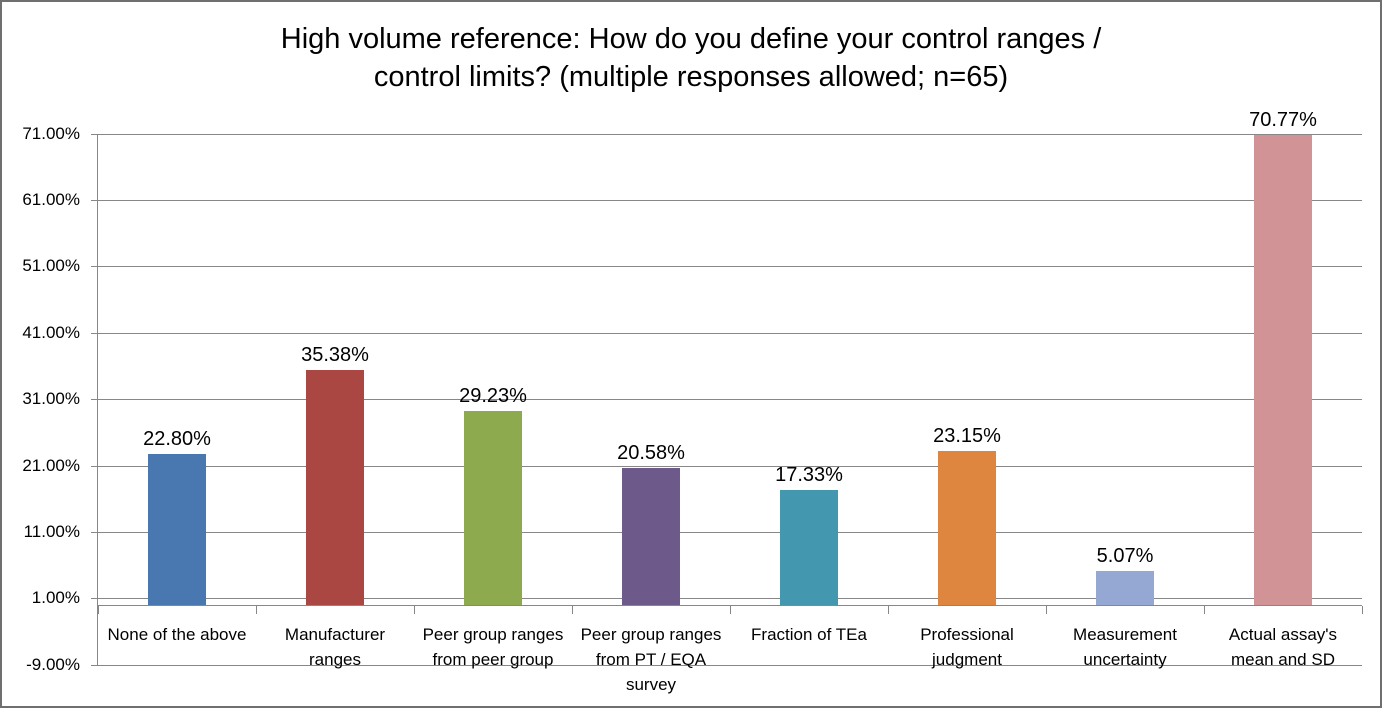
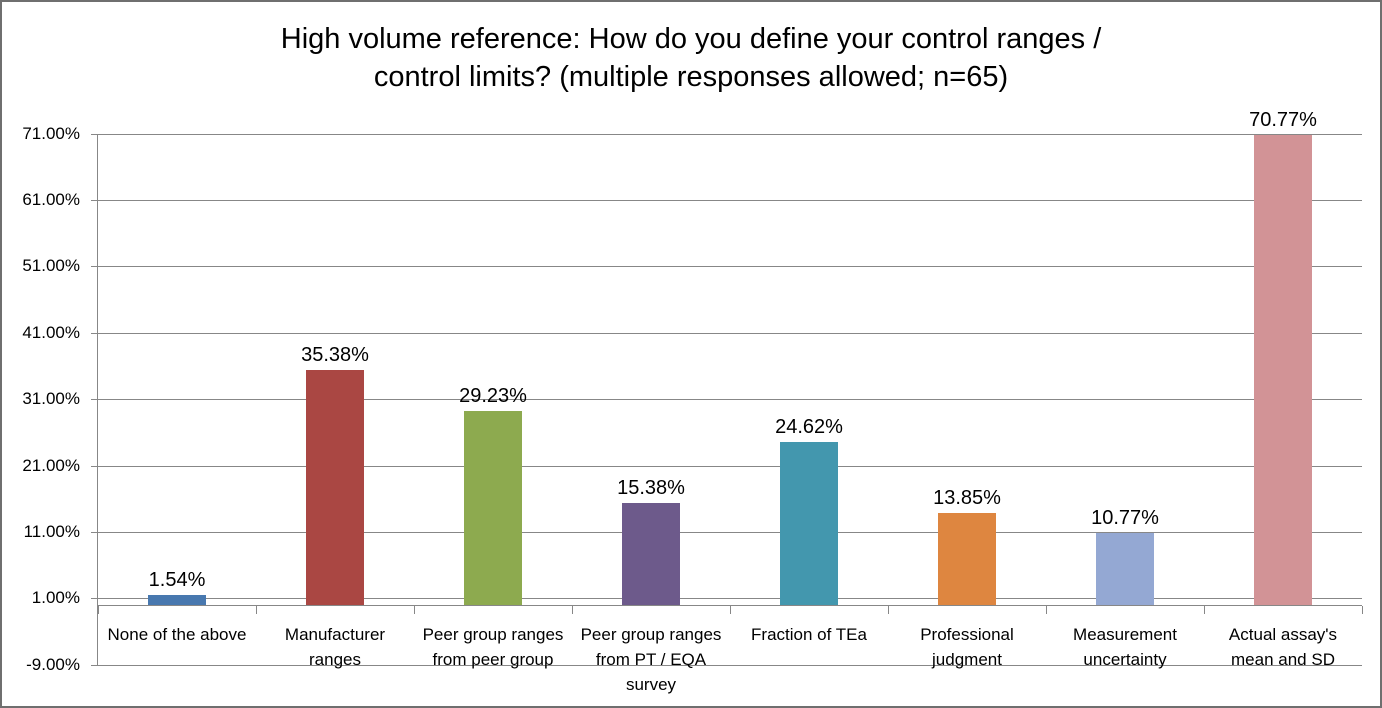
None of the above: 22.80% -> 1.54%
Peer group ranges from PT / EQA survey: 20.58% -> 15.38%
Fraction of TEa: 17.33% -> 24.62%
Professional judgment: 23.15% -> 13.85%
Measurement uncertainty: 5.07% -> 10.77%
